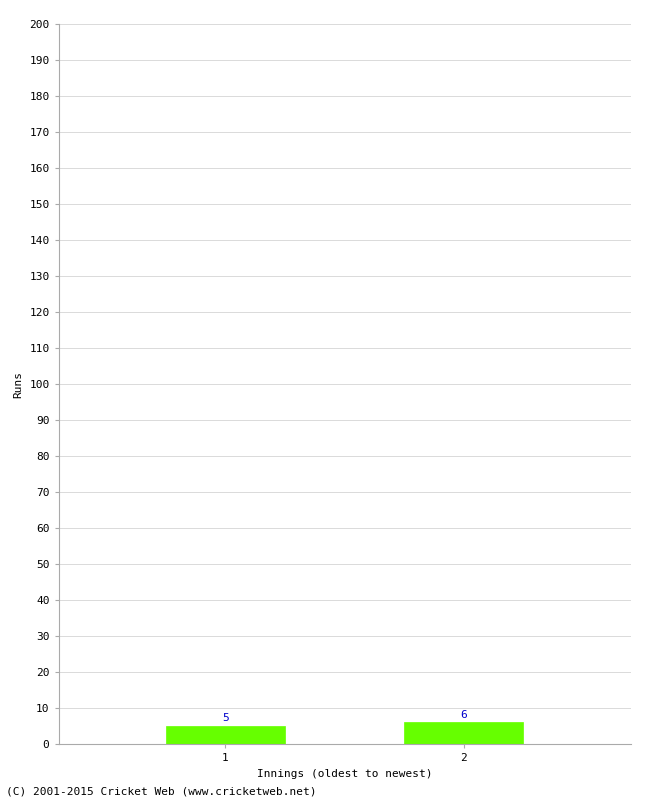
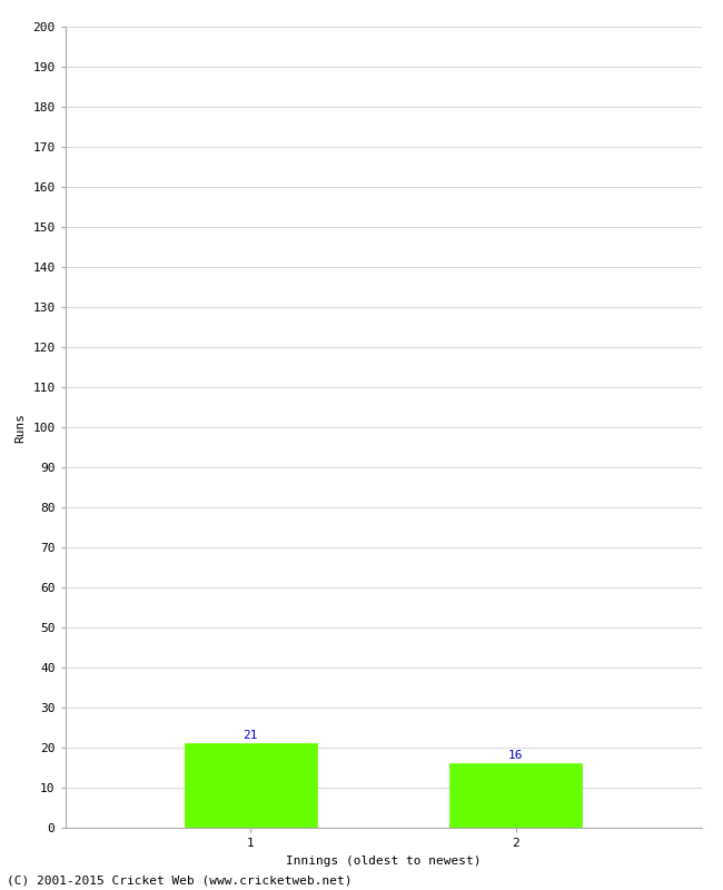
1: 5 -> 21
2: 6 -> 16
